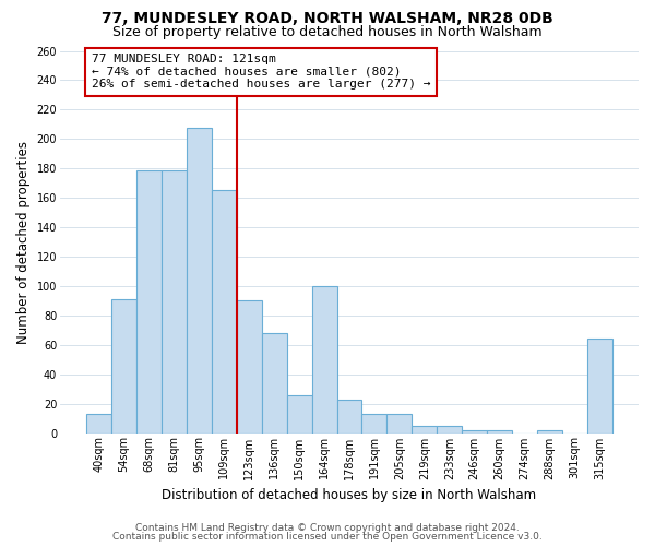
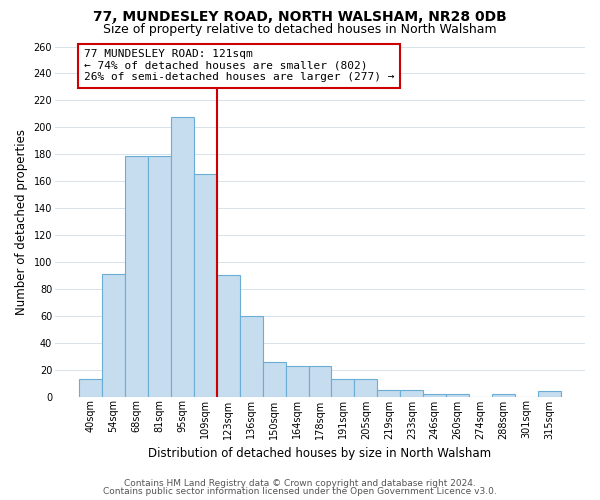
136sqm: 68 -> 60
164sqm: 100 -> 23
315sqm: 64 -> 4
